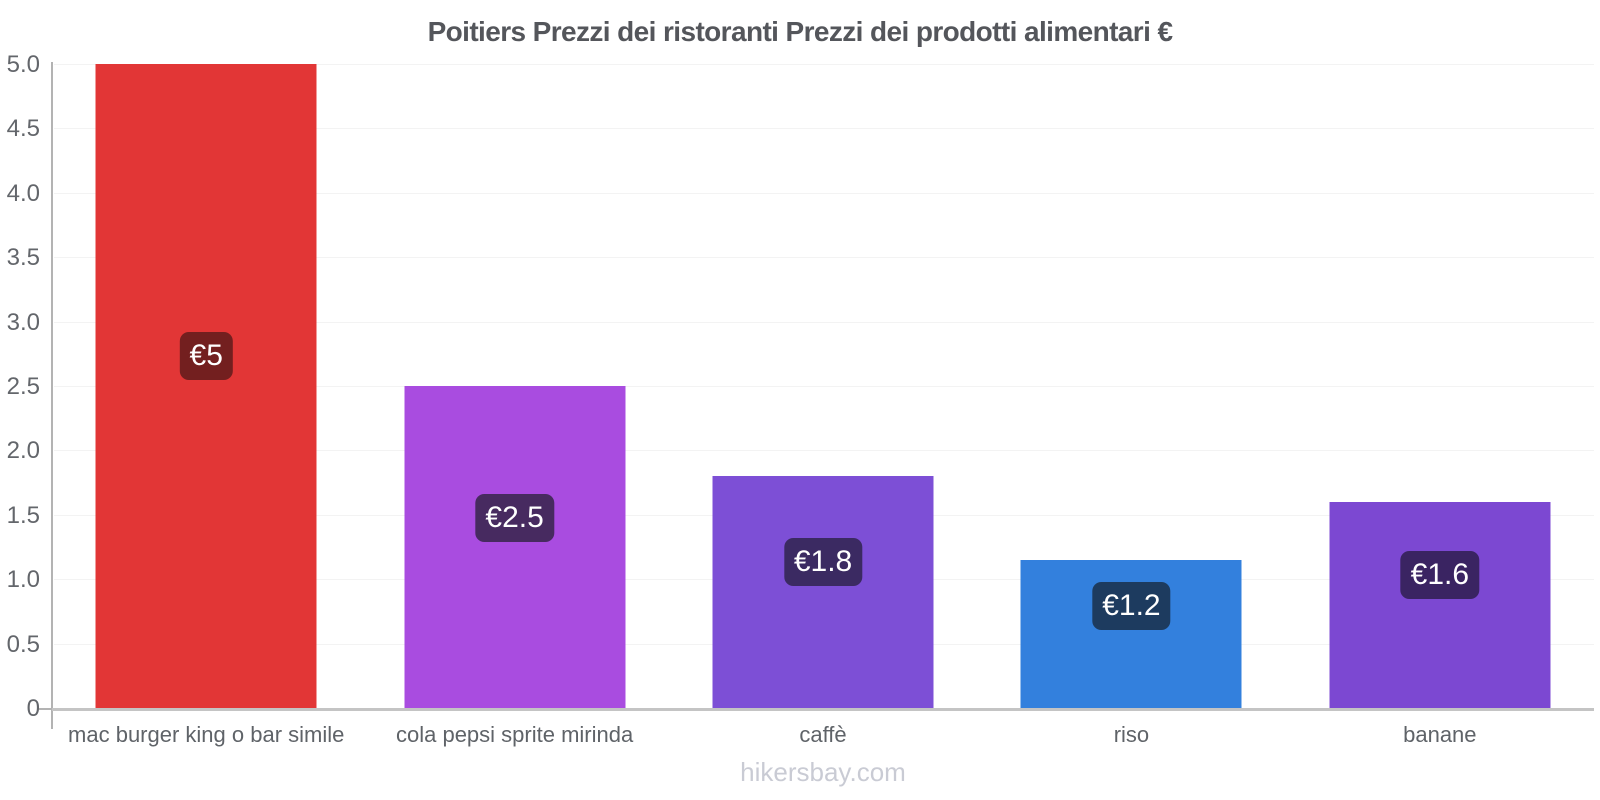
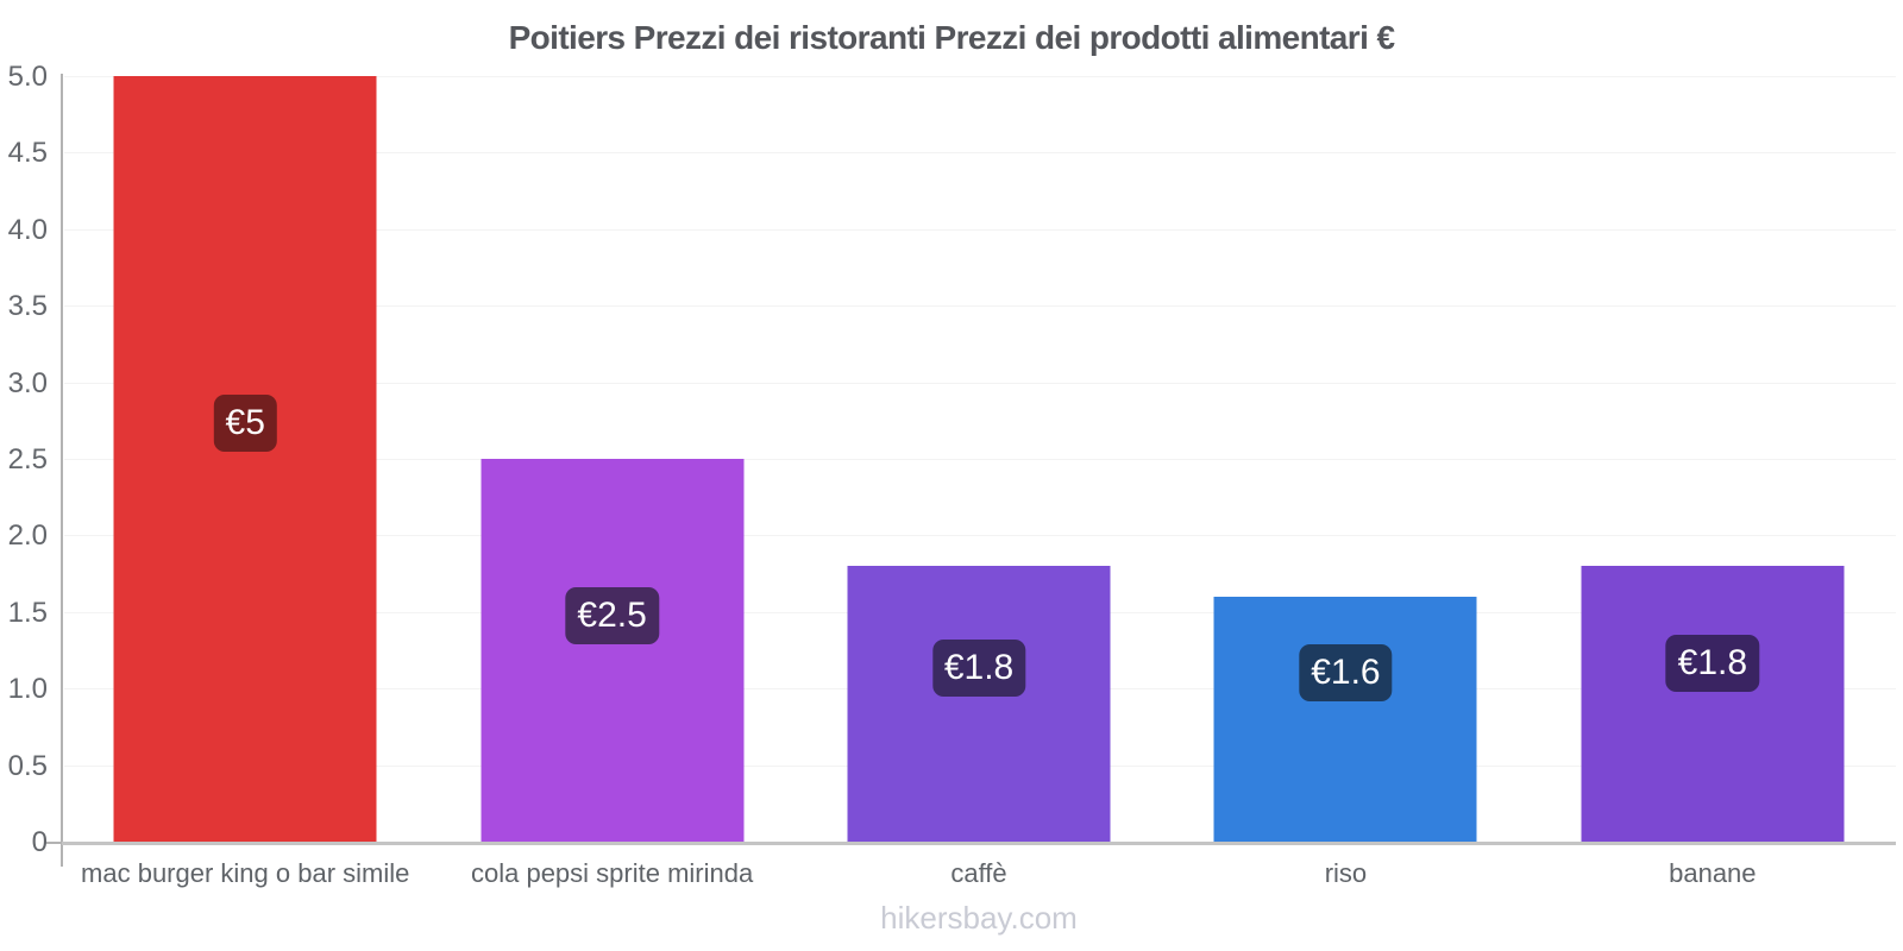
riso: €1.2 -> €1.6
banane: €1.6 -> €1.8
